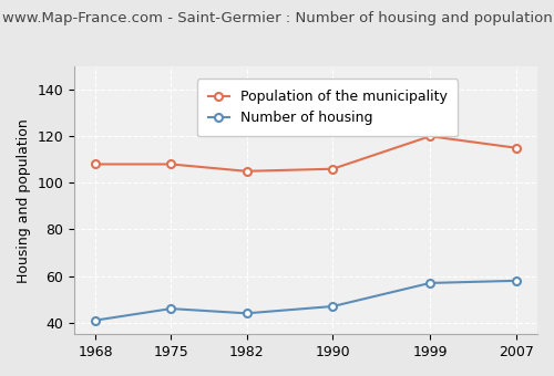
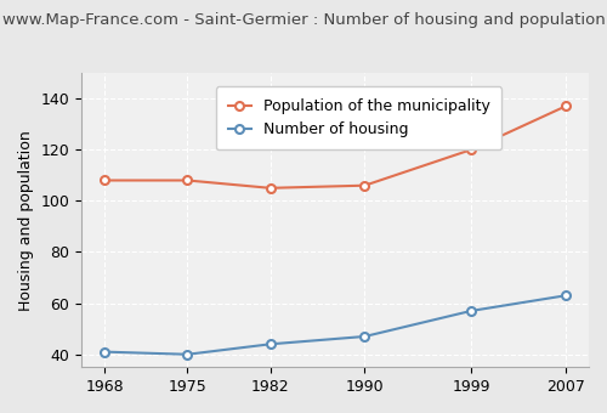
Number of housing/1975: 46 -> 40
Number of housing/2007: 58 -> 63
Population of the municipality/2007: 115 -> 137
